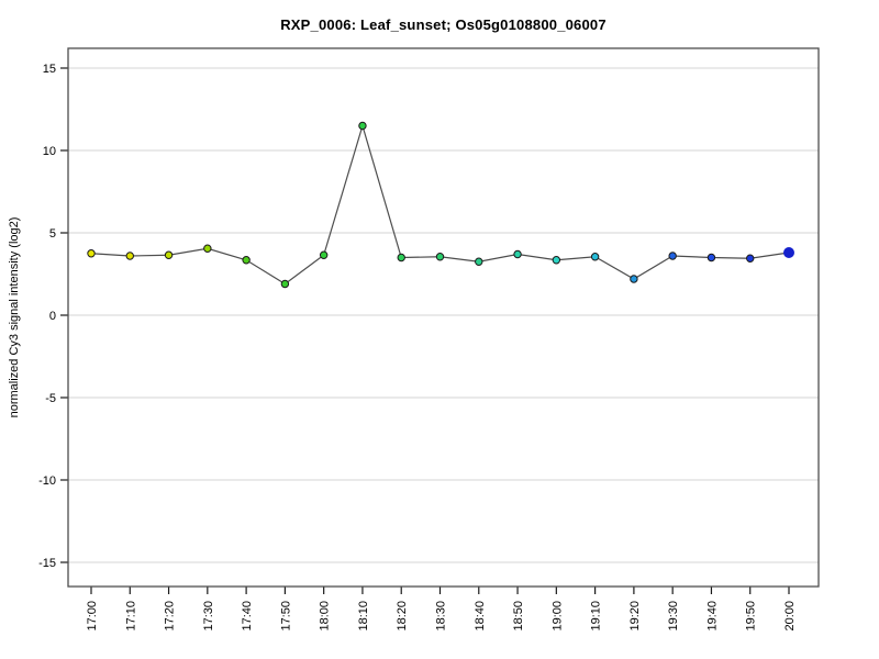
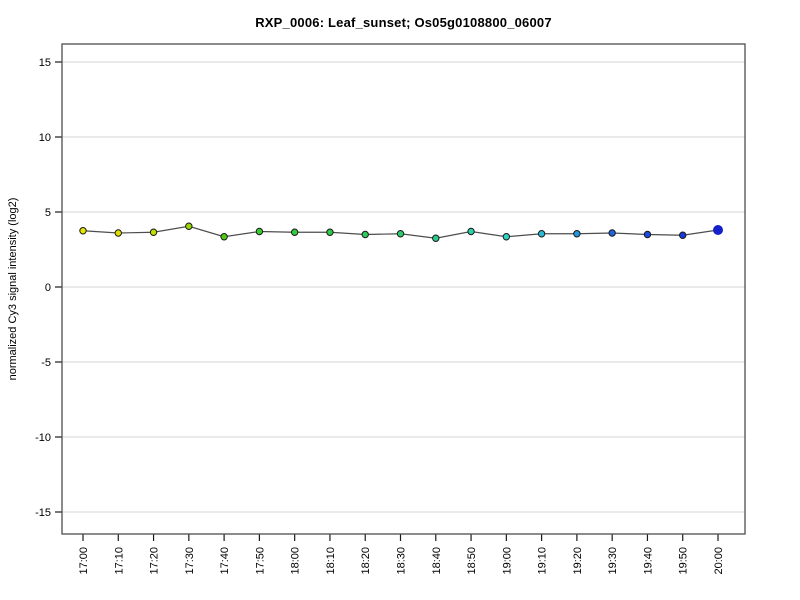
17:50: 1.9 -> 3.7
18:10: 11.5 -> 3.6
19:20: 2.2 -> 3.5
